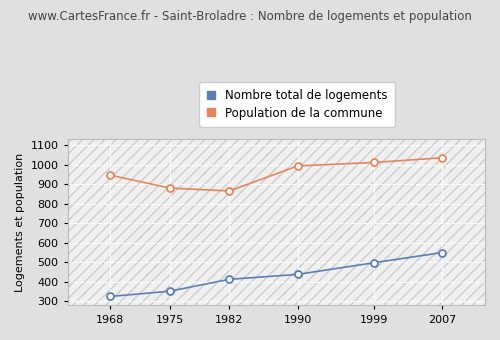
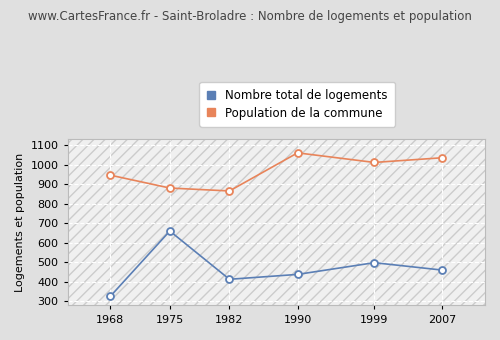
Nombre total de logements/1975: 350 -> 660
Population de la commune/1990: 990 -> 1060
Nombre total de logements/2007: 550 -> 460
